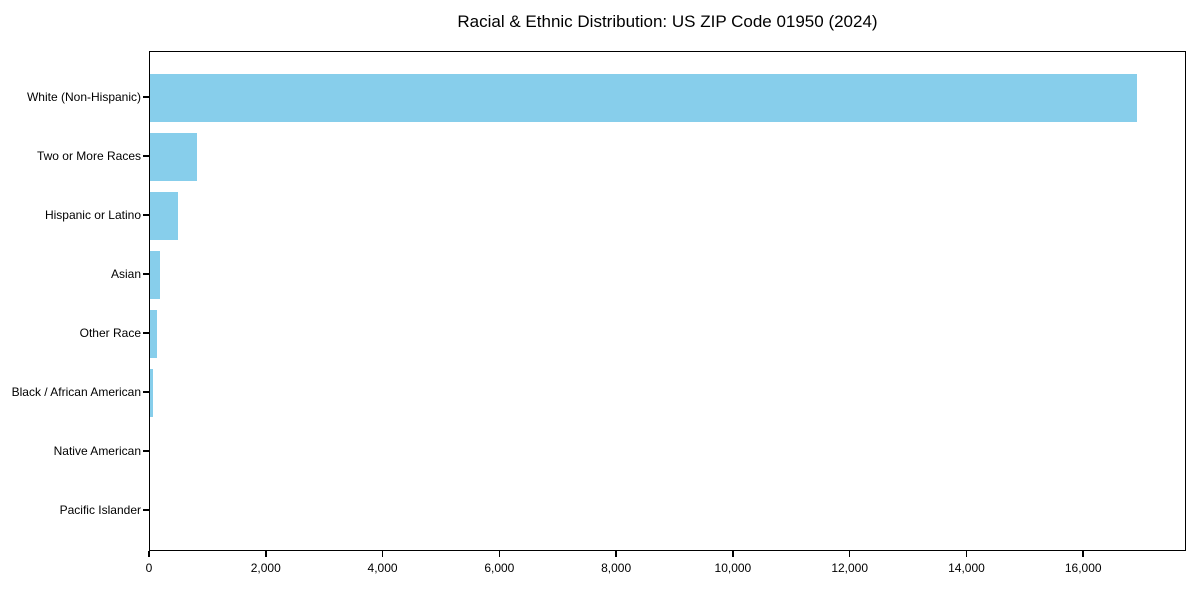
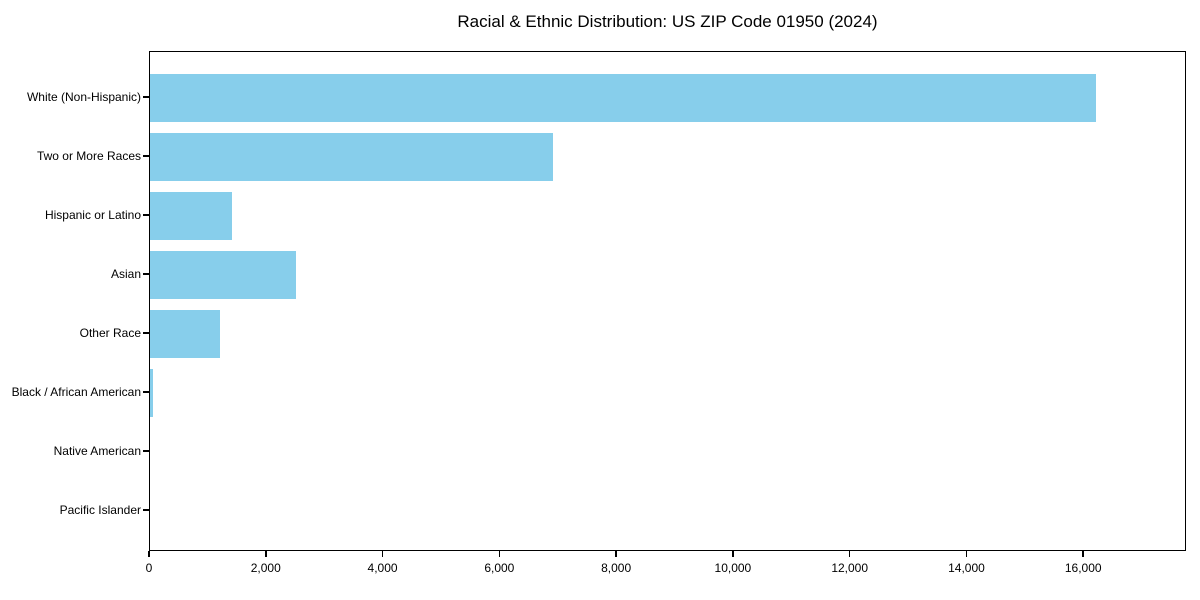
White (Non-Hispanic): 16900 -> 16200
Two or More Races: 800 -> 6900
Hispanic or Latino: 500 -> 1400
Asian: 200 -> 2500
Other Race: 100 -> 1200
